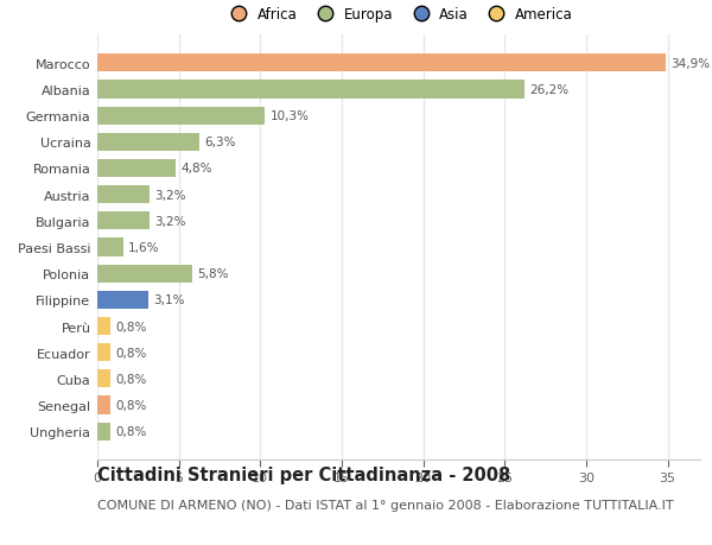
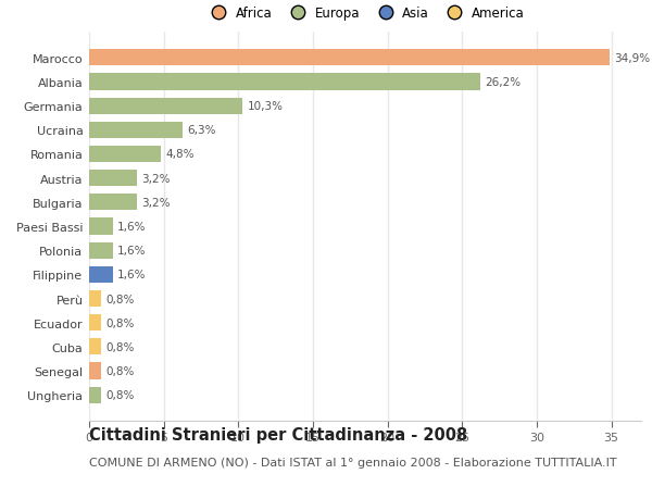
Polonia: 5,8% -> 1,6%
Filippine: 3,1% -> 1,6%
